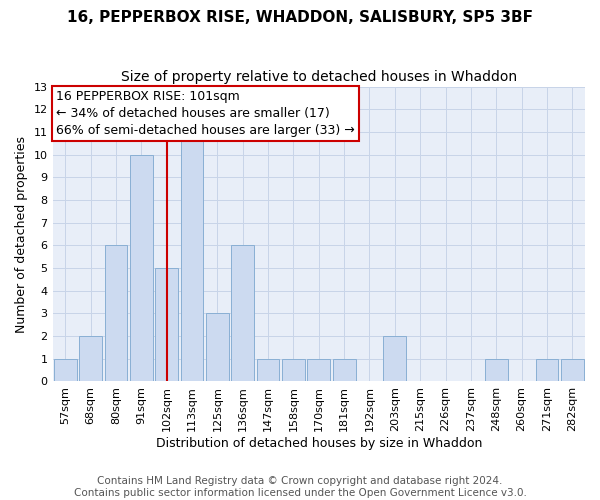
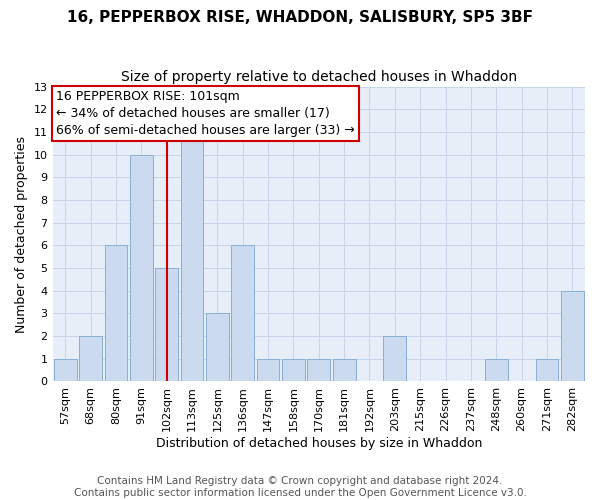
282sqm: 1 -> 4
